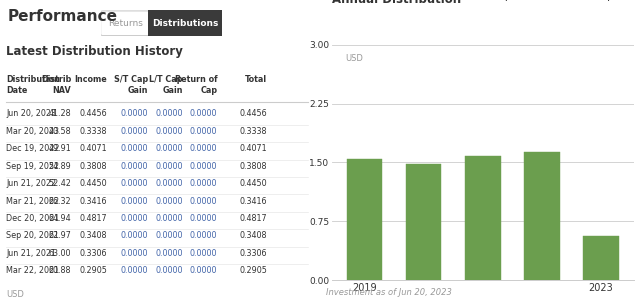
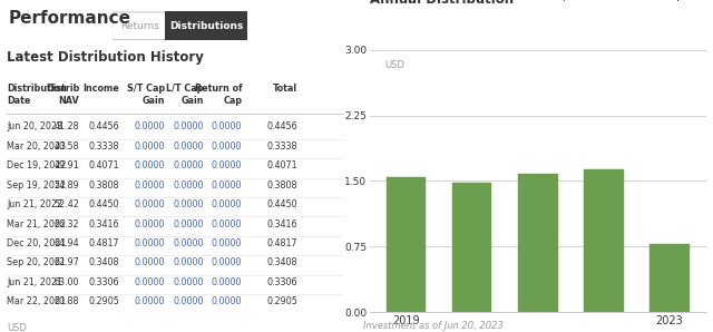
2023: 0.56 -> 0.78
